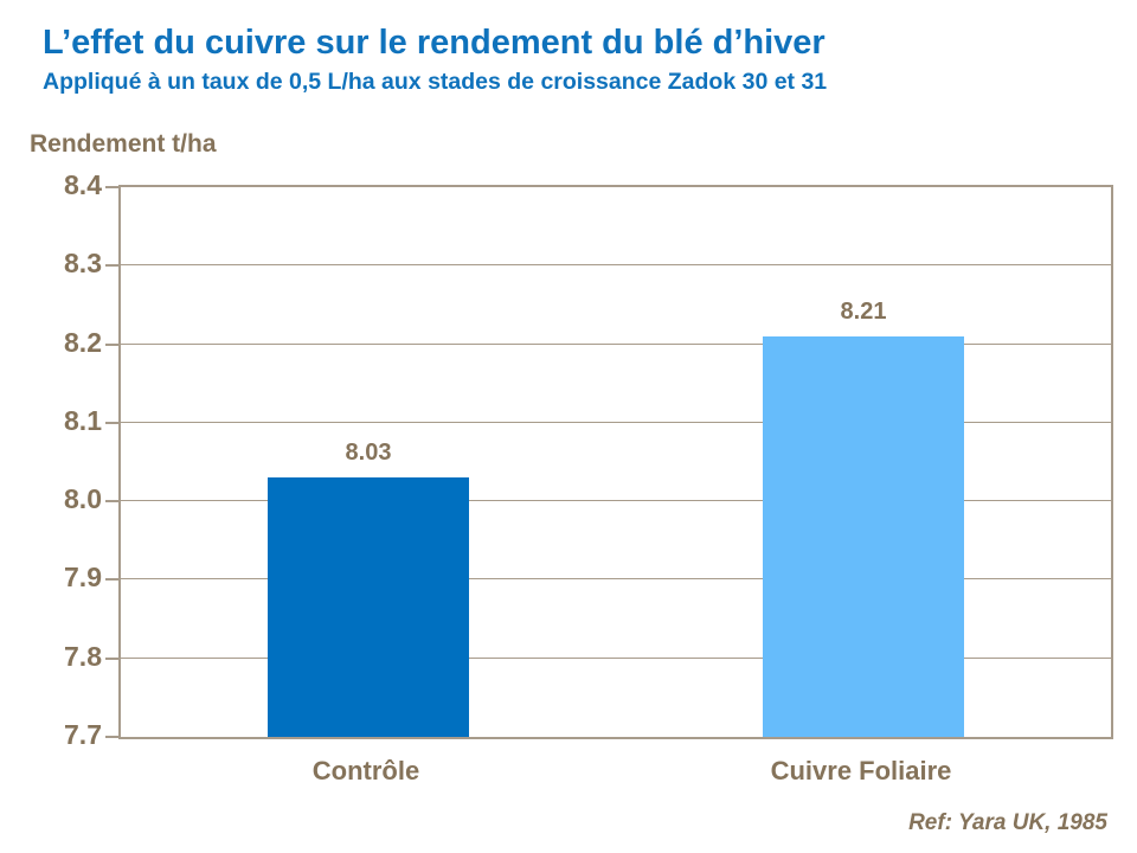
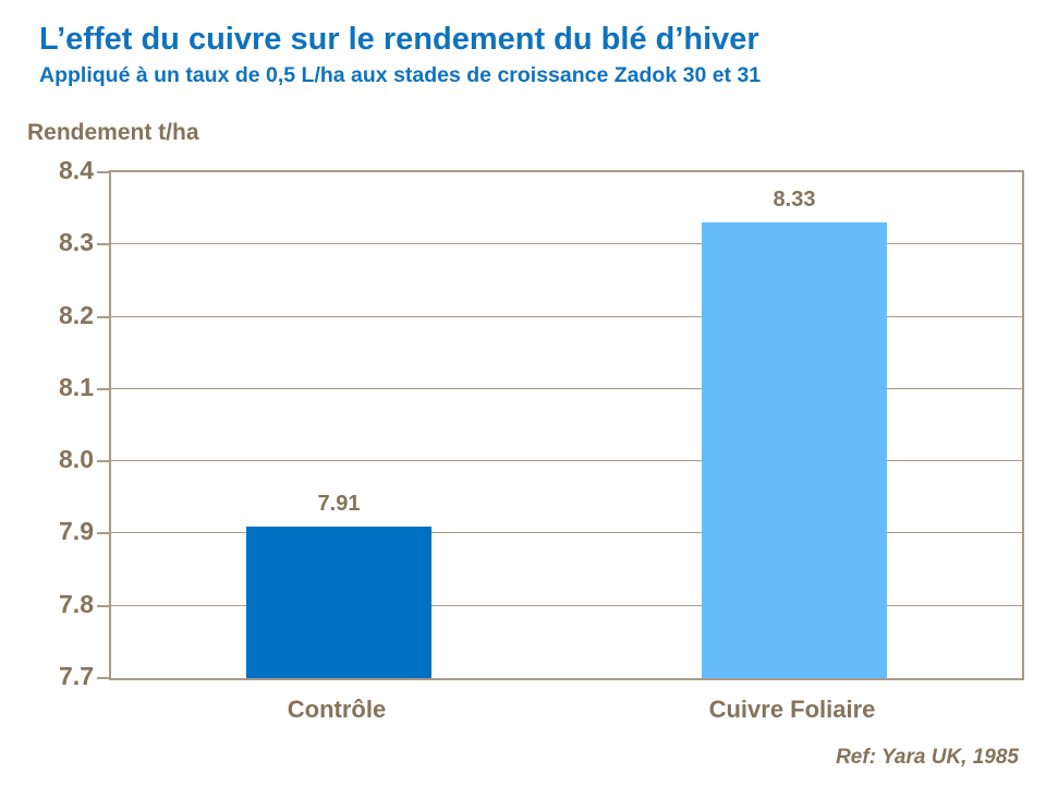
Contrôle: 8.03 -> 7.91
Cuivre Foliaire: 8.21 -> 8.33
